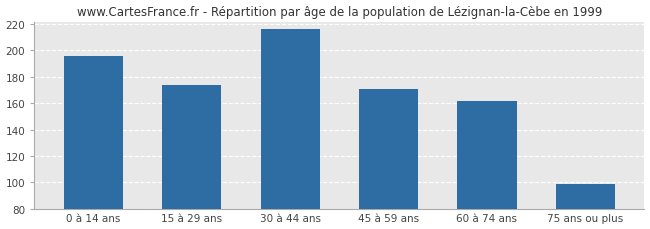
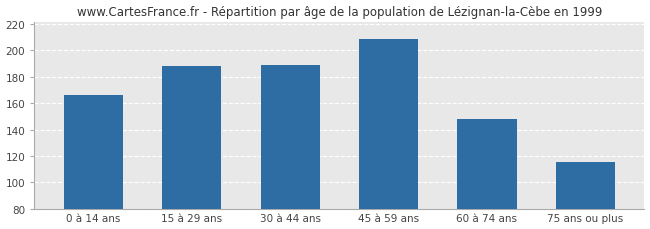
0 à 14 ans: 196 -> 166
15 à 29 ans: 174 -> 188
30 à 44 ans: 216 -> 189
45 à 59 ans: 171 -> 209
60 à 74 ans: 162 -> 148
75 ans ou plus: 99 -> 115
